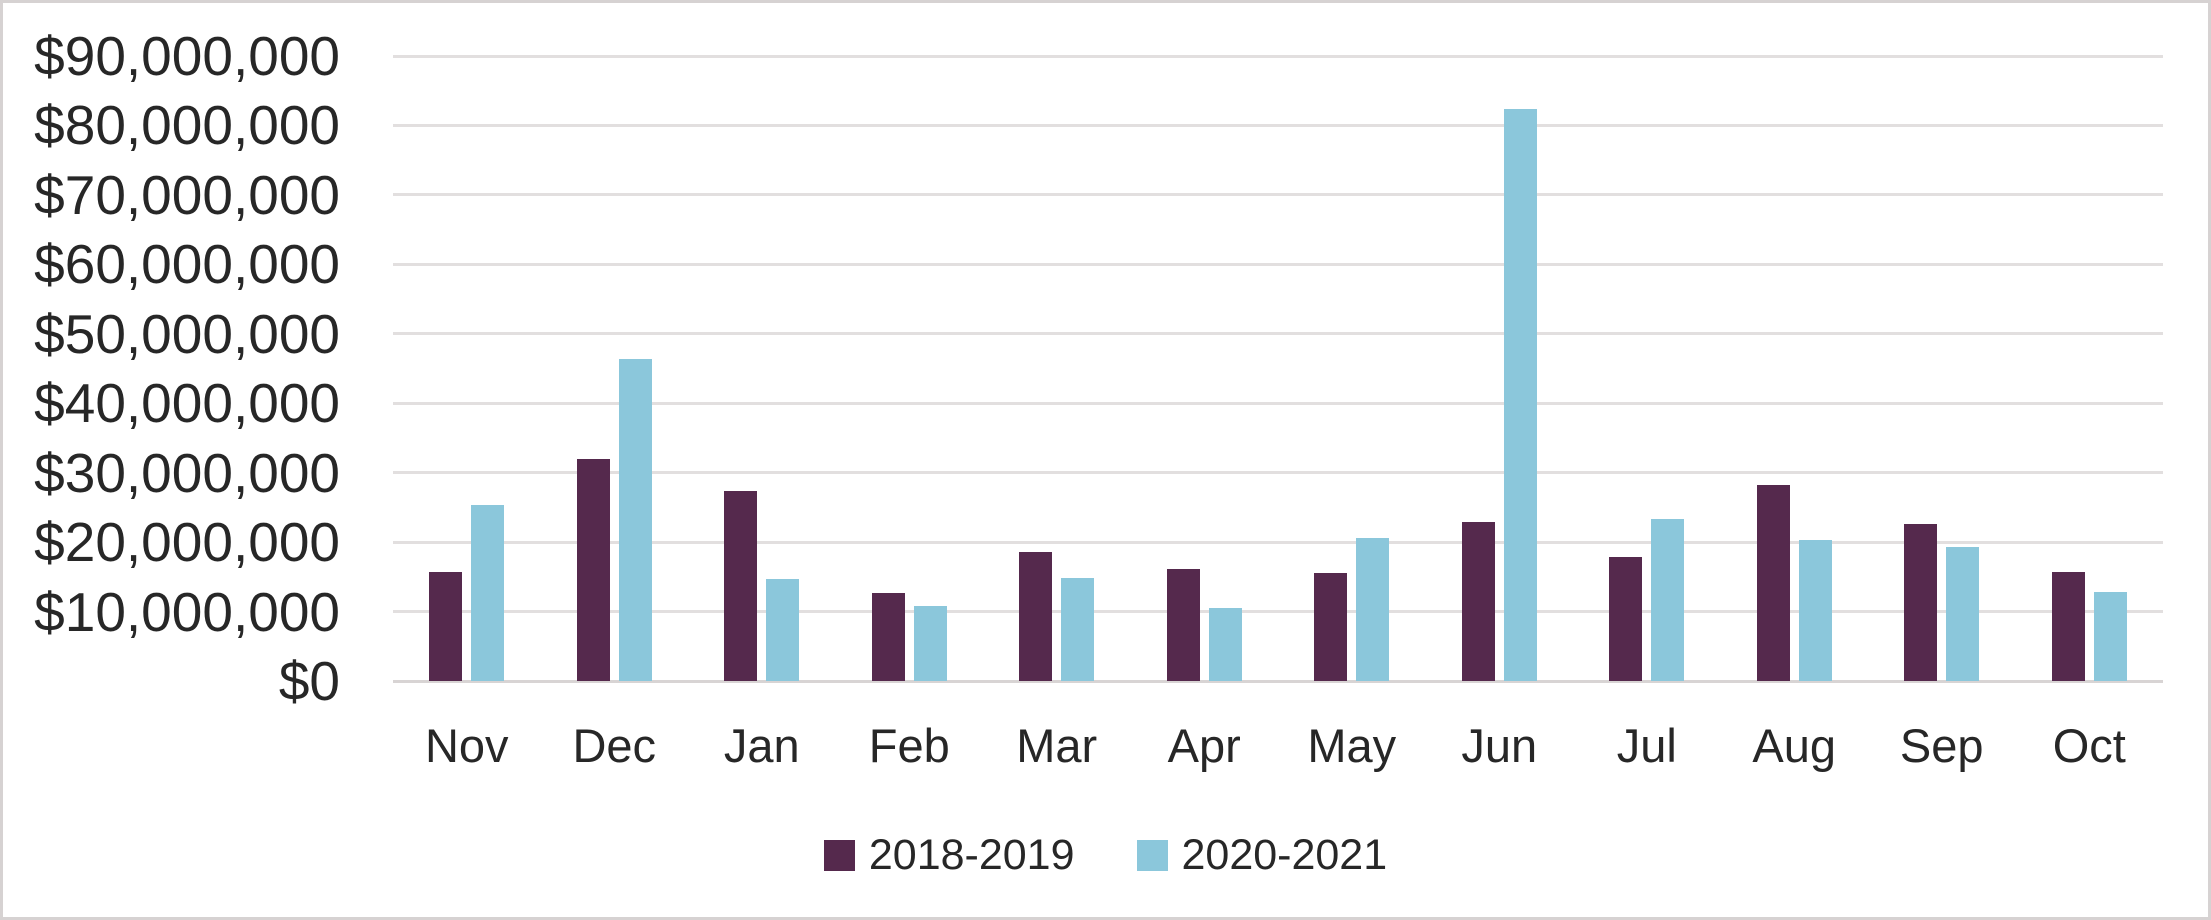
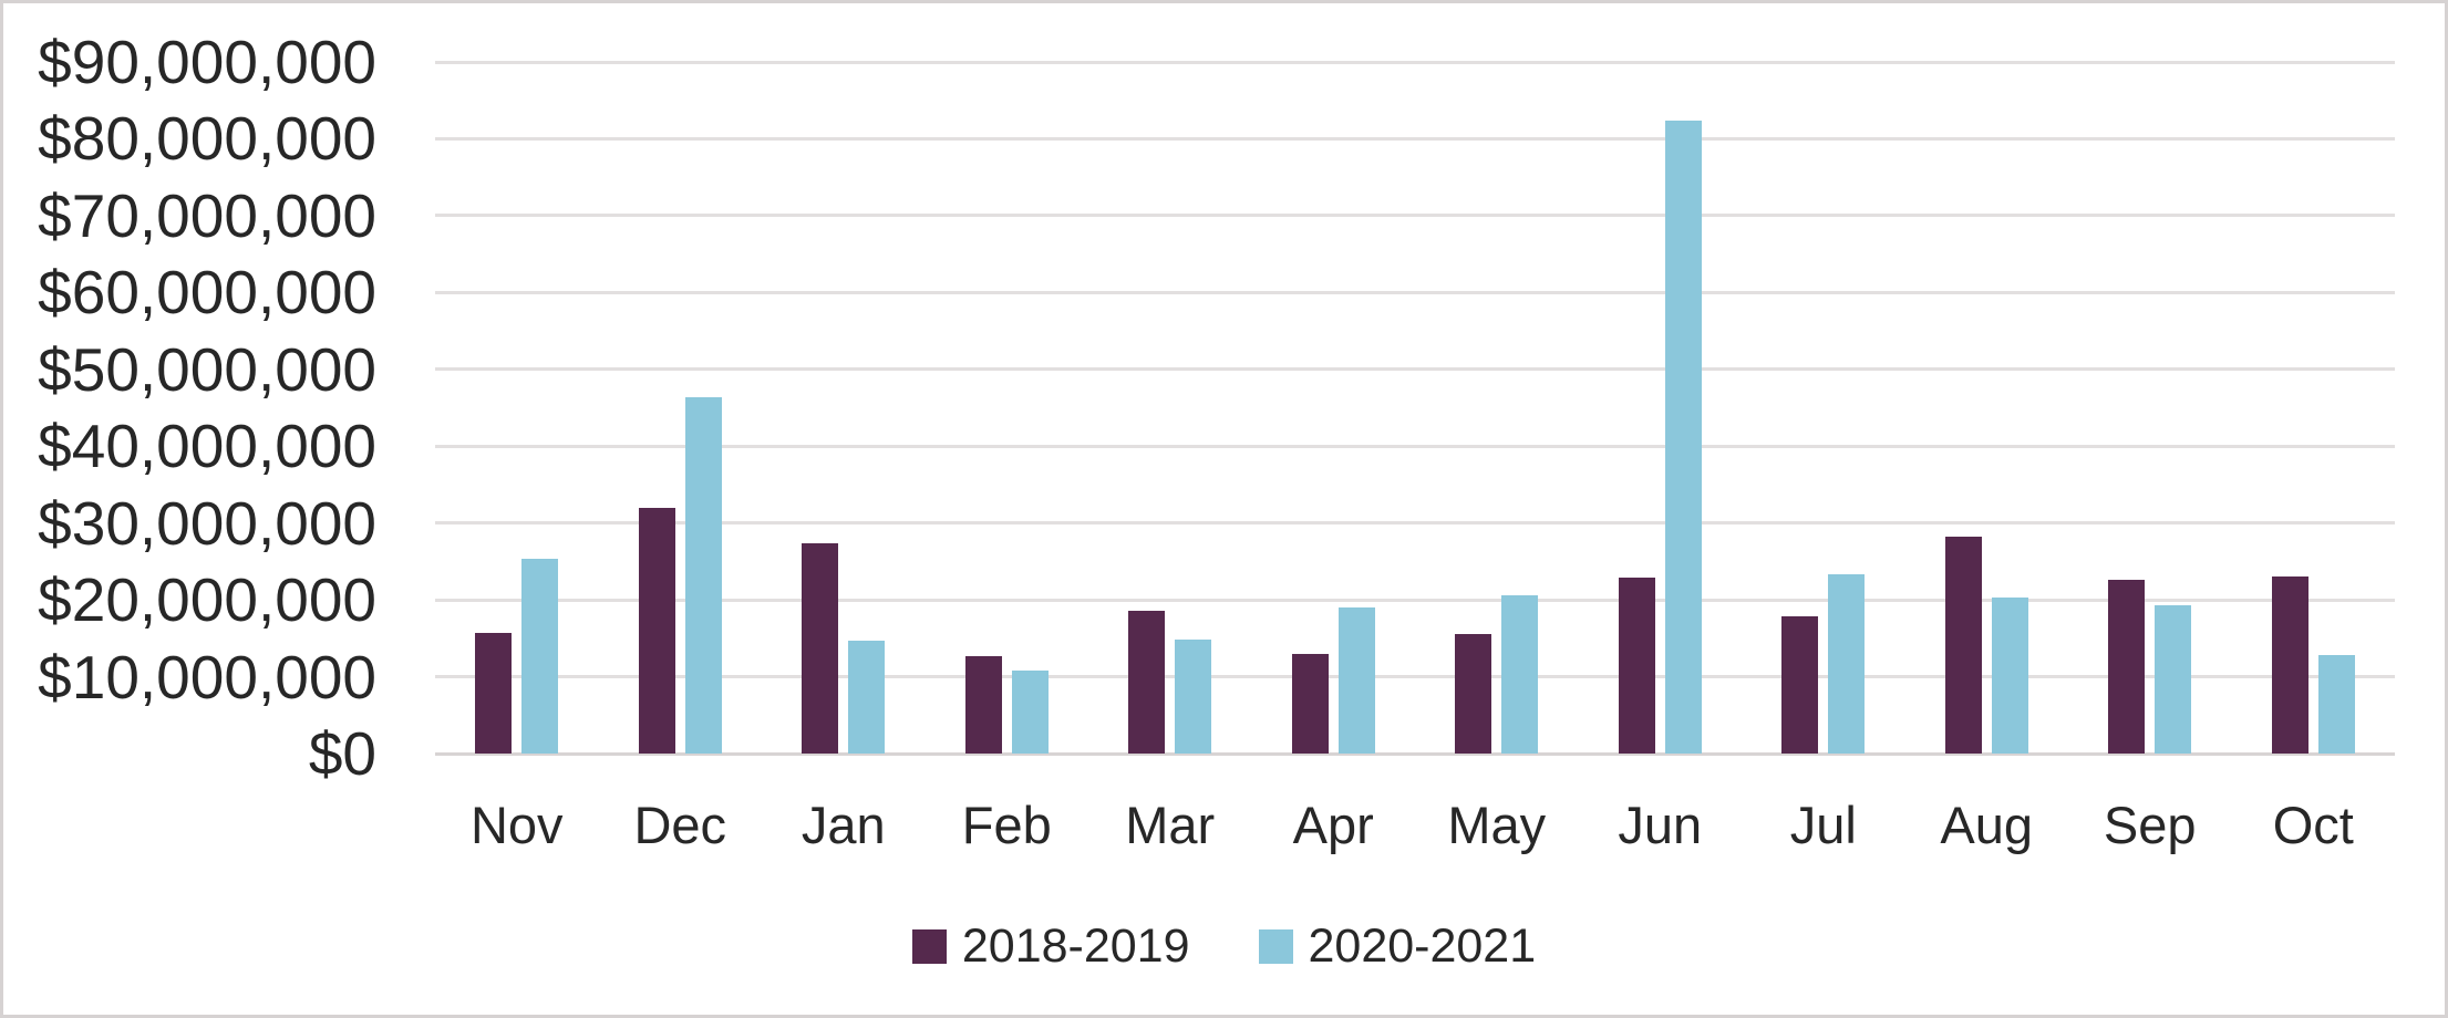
2018-2019/Apr: $16000000 -> $13000000
2020-2021/Apr: $10000000 -> $19000000
2018-2019/Oct: $16000000 -> $23000000
